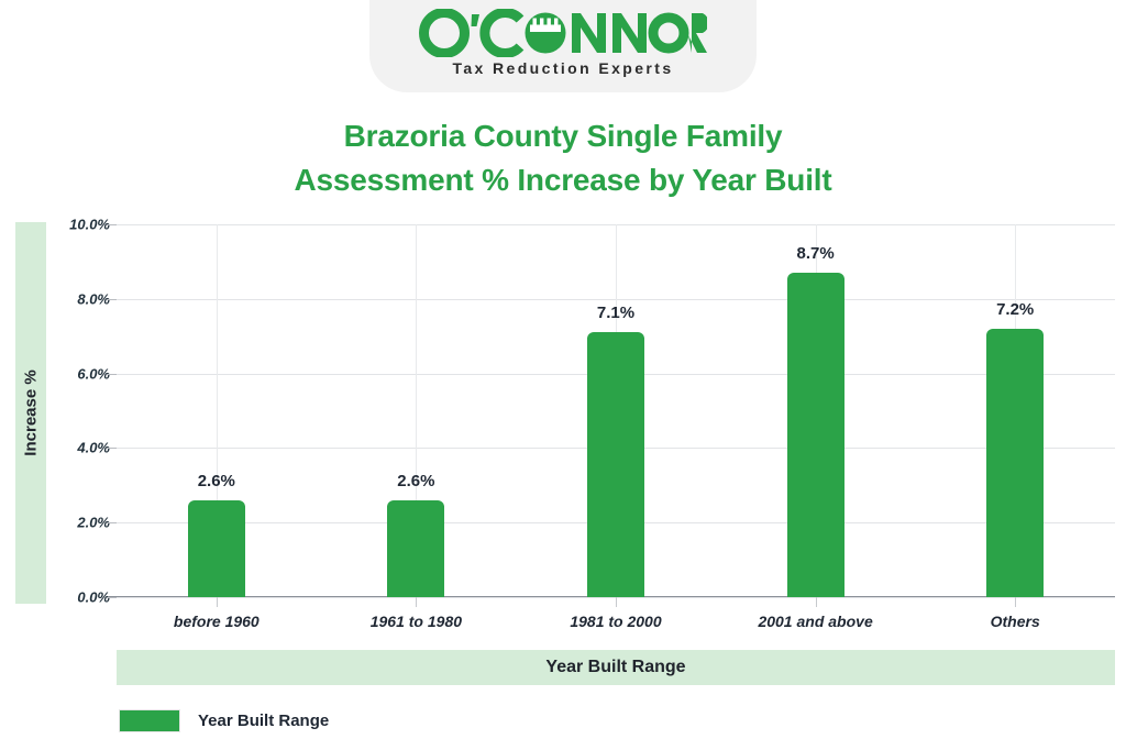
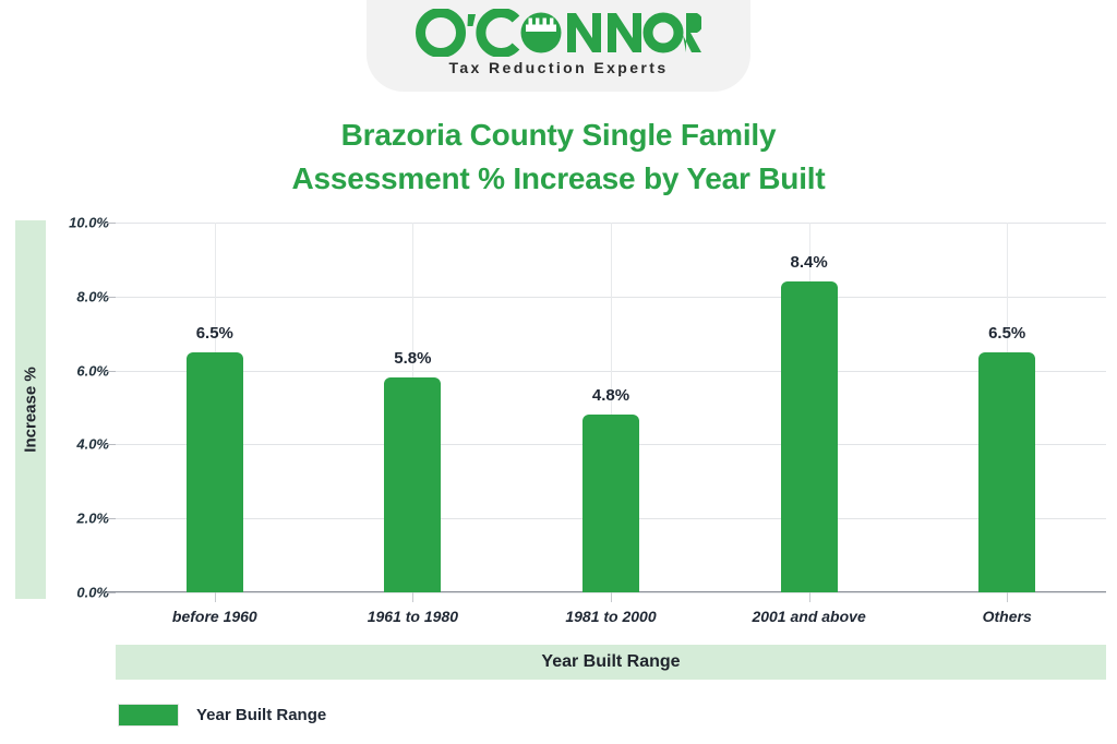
before 1960: 2.6% -> 6.5%
1961 to 1980: 2.6% -> 5.8%
1981 to 2000: 7.1% -> 4.8%
2001 and above: 8.7% -> 8.4%
Others: 7.2% -> 6.5%
